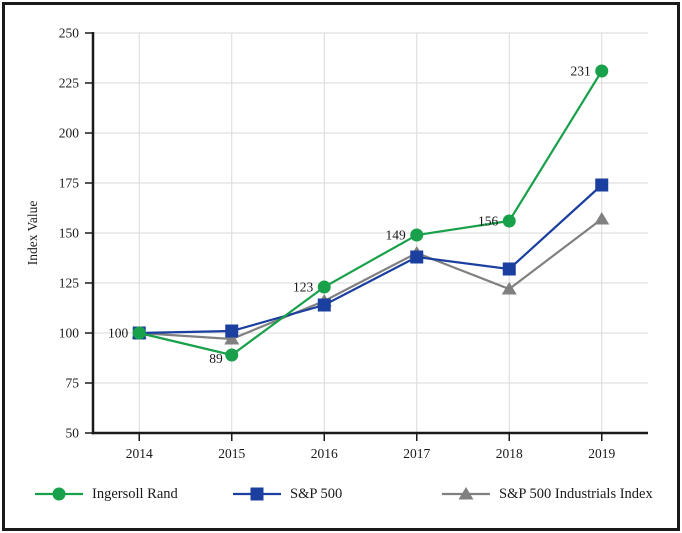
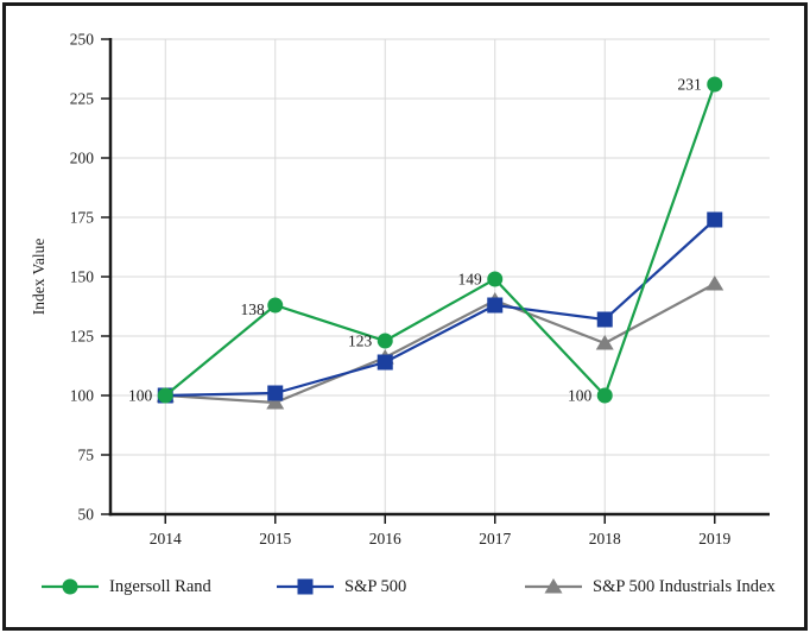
Ingersoll Rand/2015: 89 -> 138
Ingersoll Rand/2018: 156 -> 100
S&P 500 Industrials Index/2019: 157 -> 147
